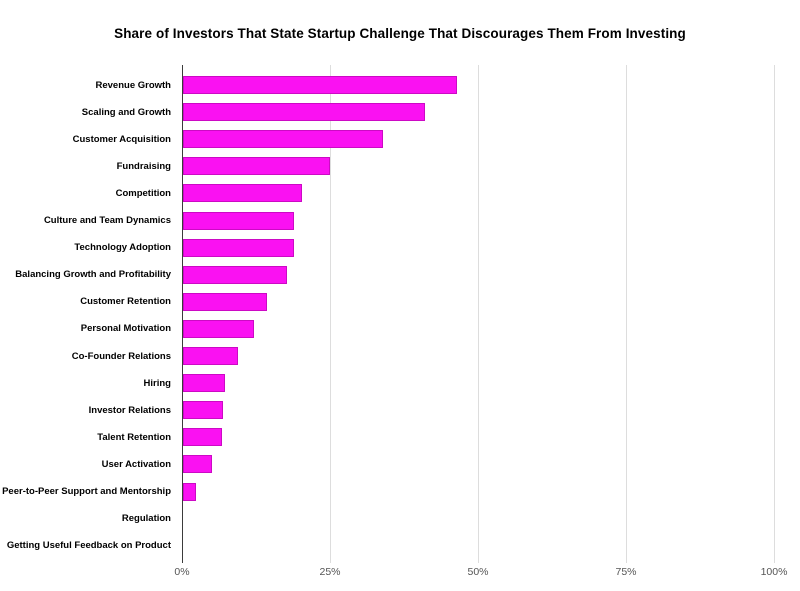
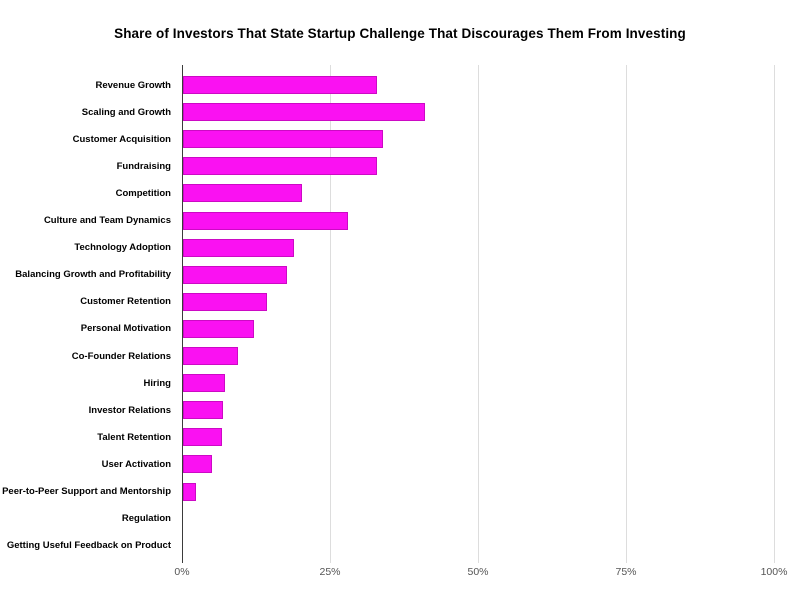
Revenue Growth: 46% -> 33%
Fundraising: 25% -> 33%
Culture and Team Dynamics: 19% -> 28%
